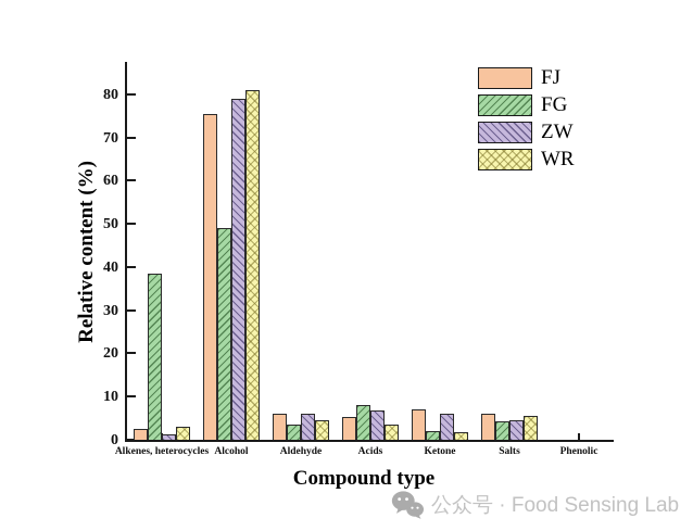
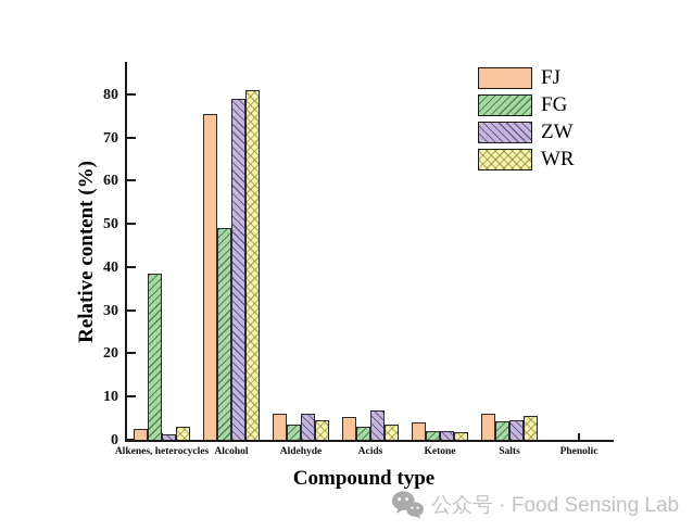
FG/Acids: 8 -> 3
FJ/Ketone: 7 -> 4
ZW/Ketone: 6 -> 2
